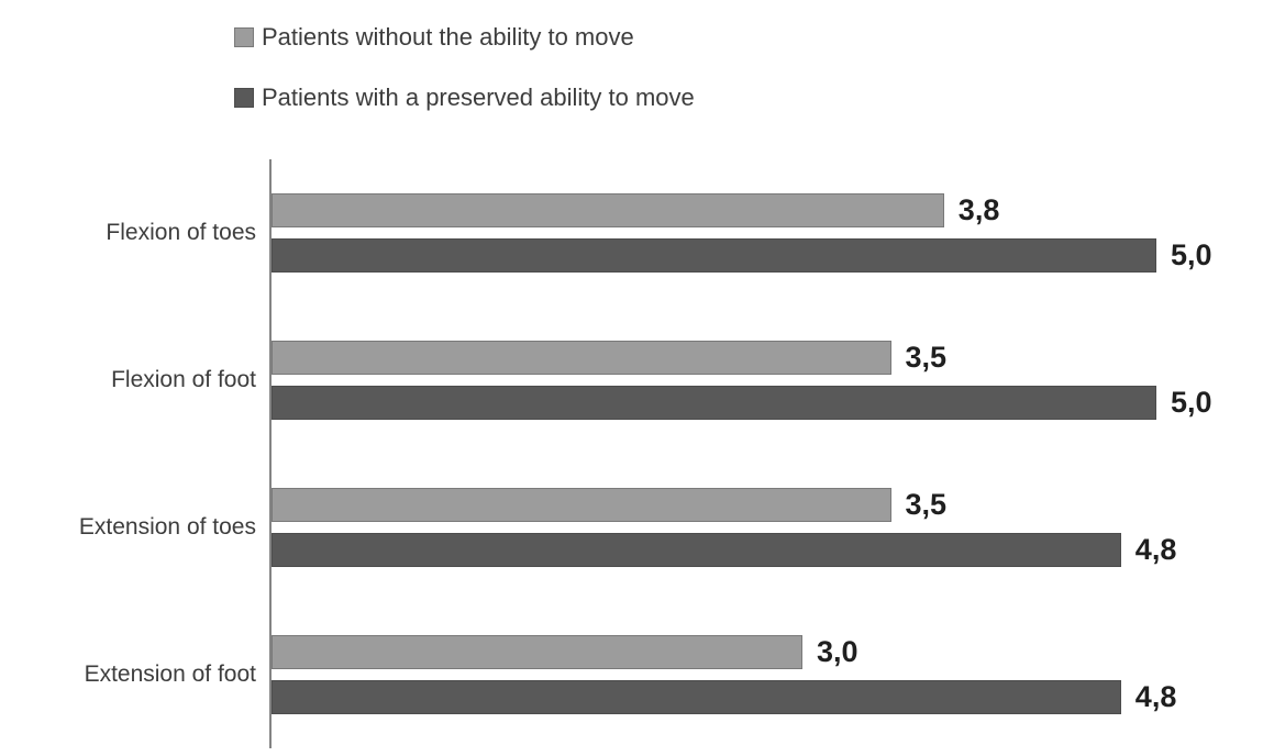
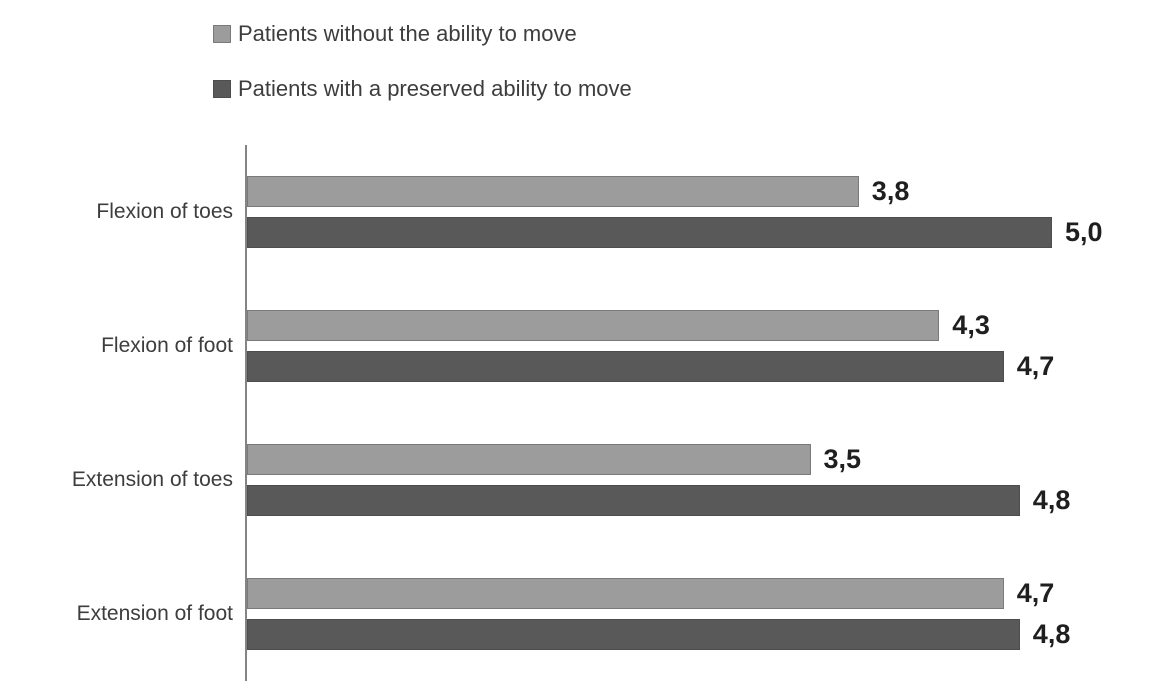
Patients without the ability to move/Flexion of foot: 3,5 -> 4,3
Patients with a preserved ability to move/Flexion of foot: 5,0 -> 4,7
Patients without the ability to move/Extension of foot: 3,0 -> 4,7
